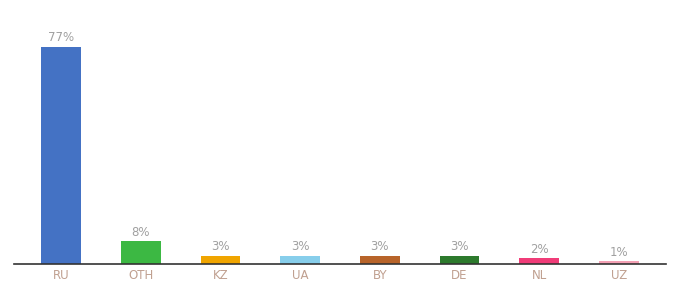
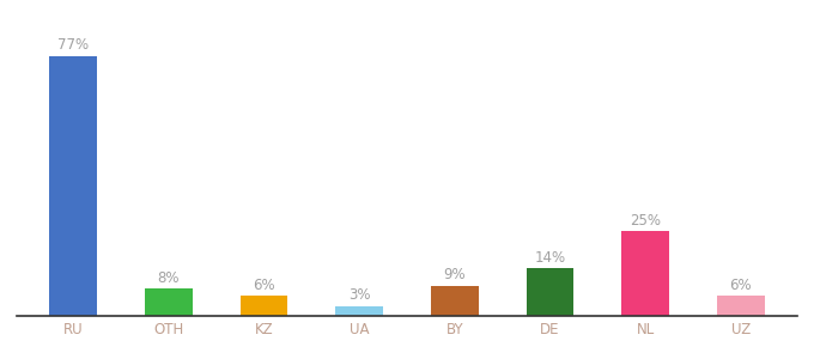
KZ: 3% -> 6%
BY: 3% -> 9%
DE: 3% -> 14%
NL: 2% -> 25%
UZ: 1% -> 6%
